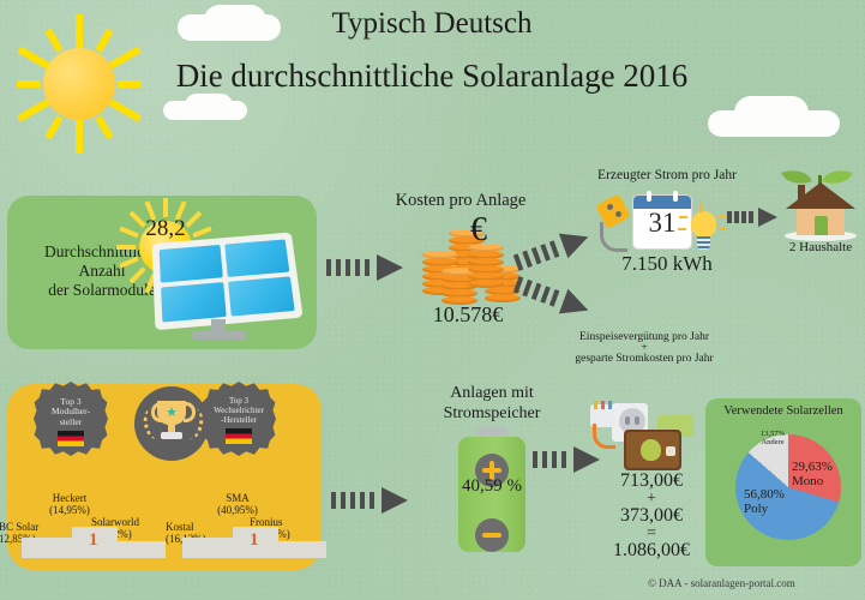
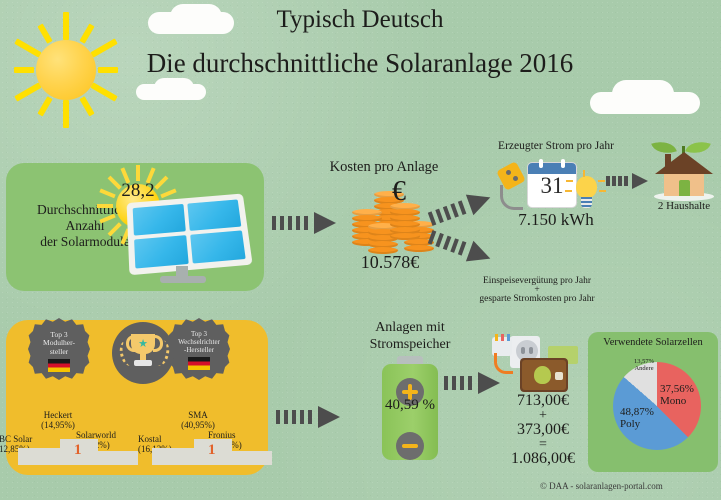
Mono: 29,63% -> 37,56%
Poly: 56,80% -> 48,87%
